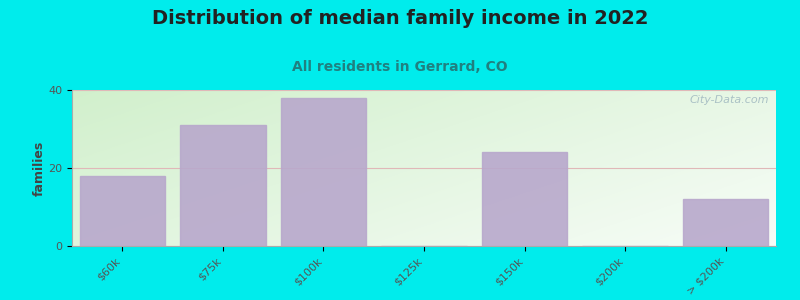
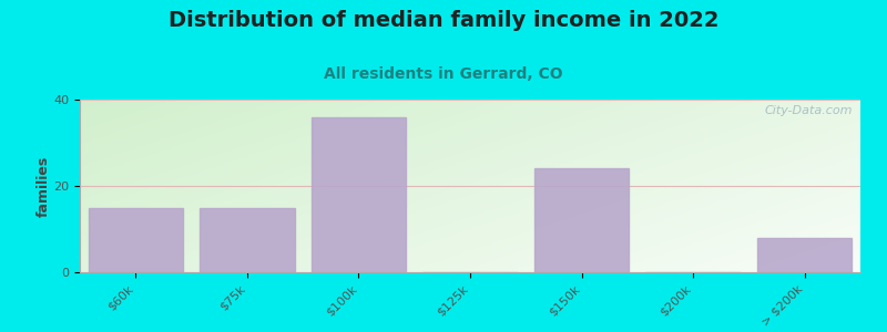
$60k: 18 -> 15
$75k: 31 -> 15
$100k: 38 -> 36
> $200k: 12 -> 8
